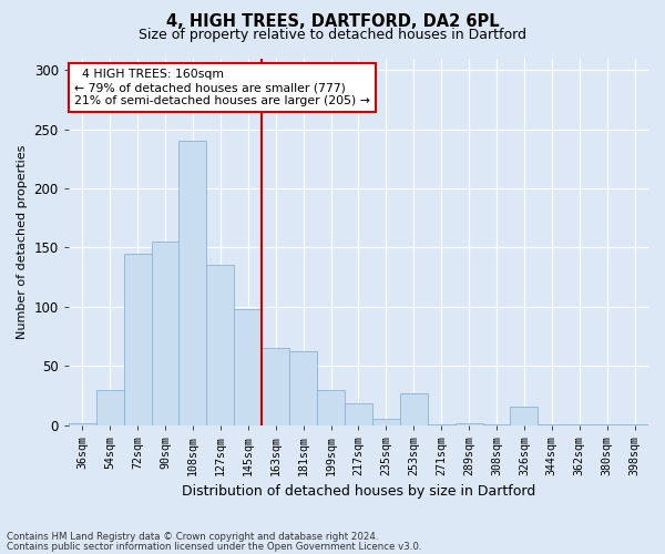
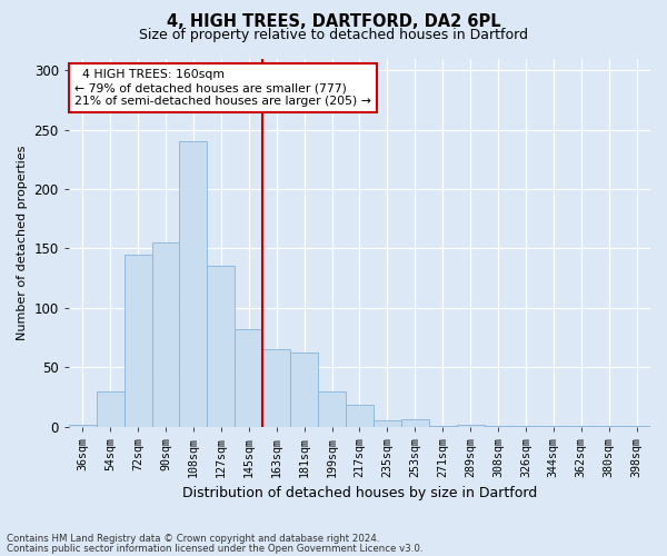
145sqm: 98 -> 82
253sqm: 27 -> 6
326sqm: 16 -> 1
